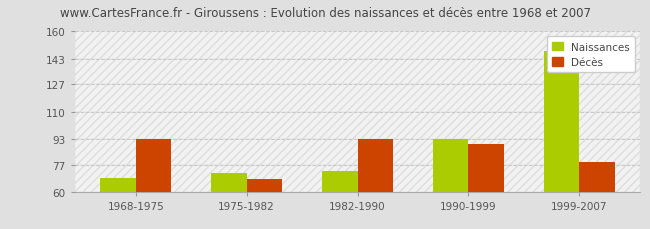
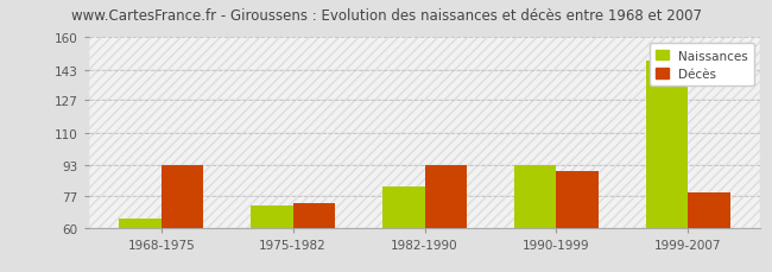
Naissances/1968-1975: 69 -> 65
Décès/1975-1982: 68 -> 73
Naissances/1982-1990: 73 -> 82
